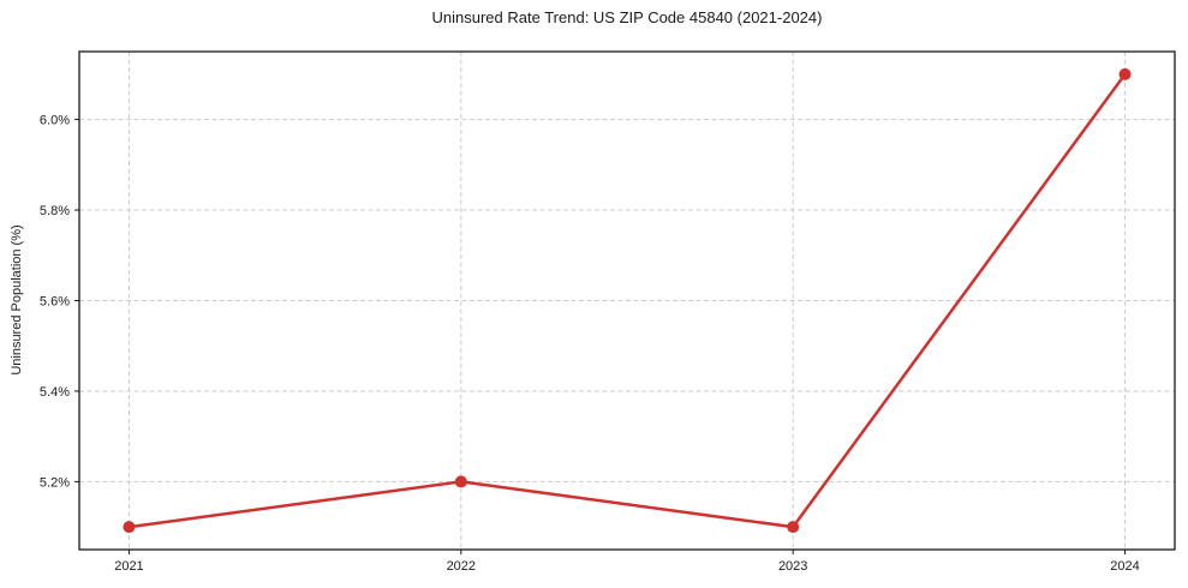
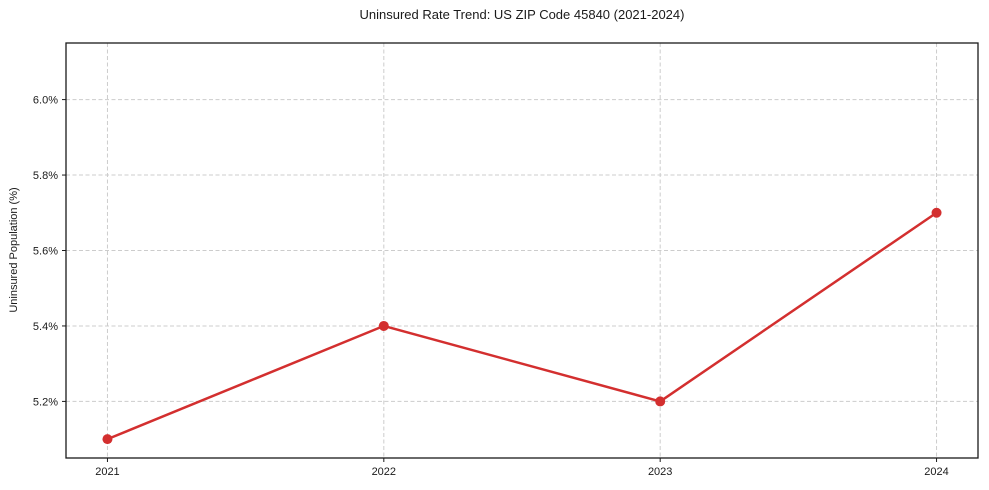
2022: 5.2% -> 5.4%
2023: 5.1% -> 5.2%
2024: 6.1% -> 5.7%
